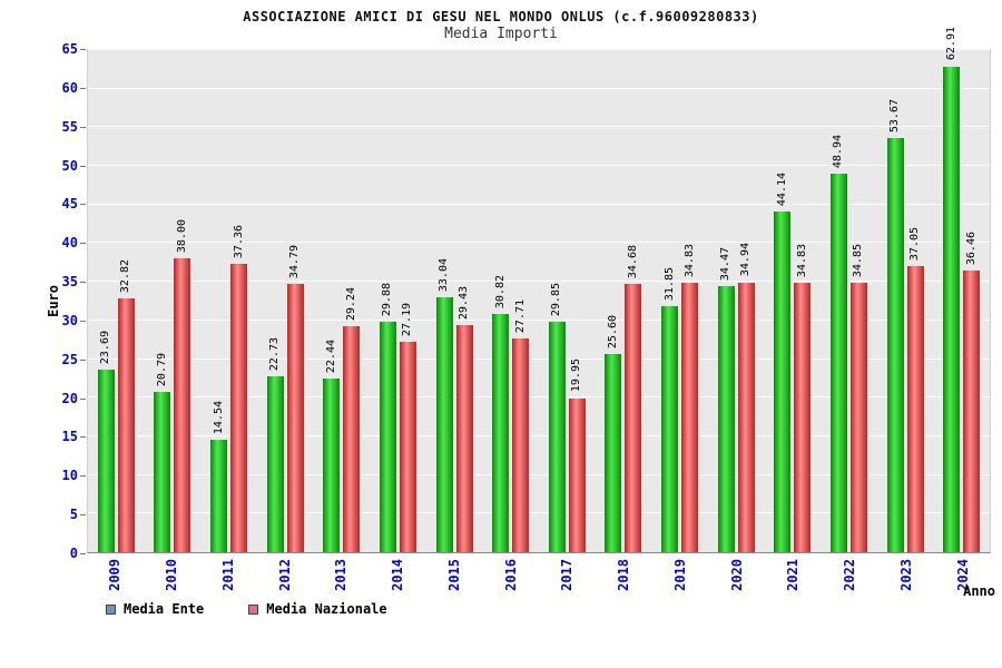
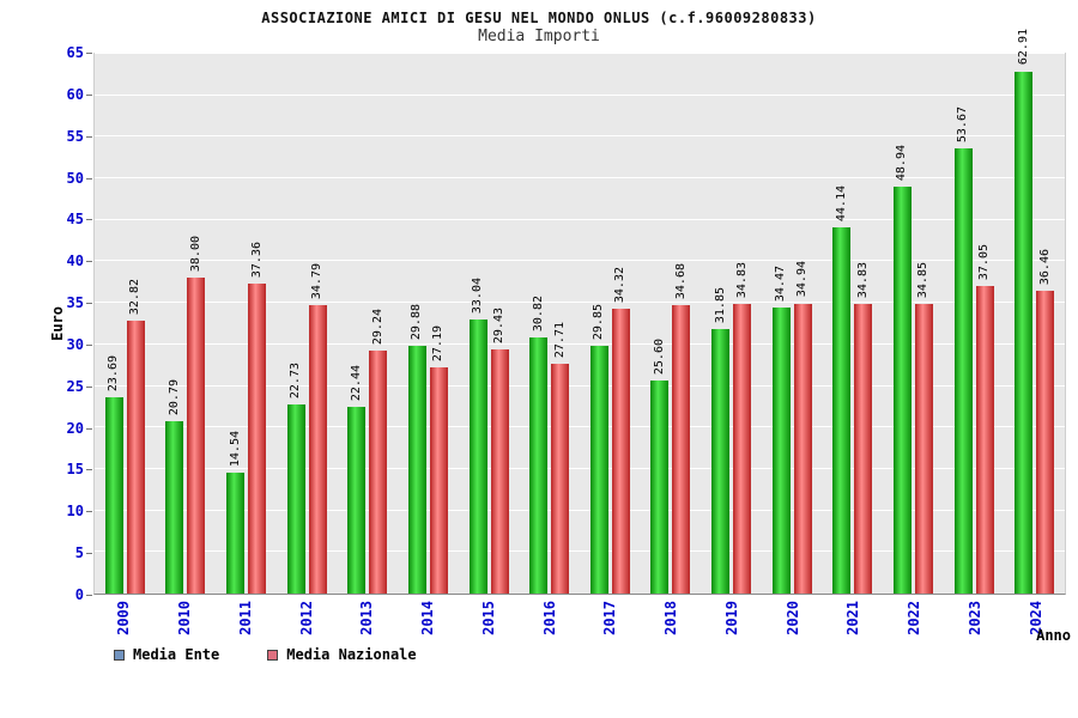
Media Nazionale/2017: 19.95 -> 34.32
